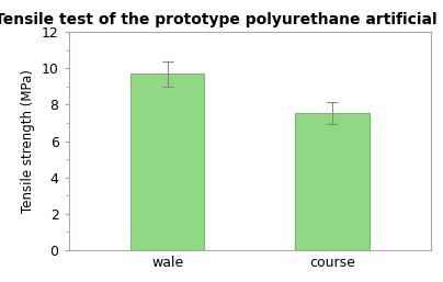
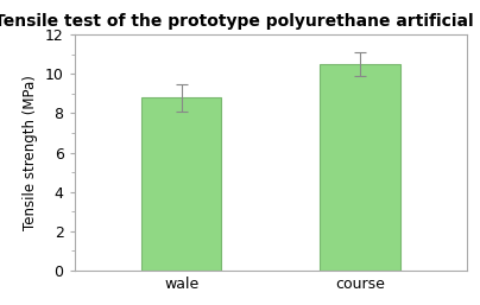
wale: 9.7 -> 8.8
course: 7.5 -> 10.5
